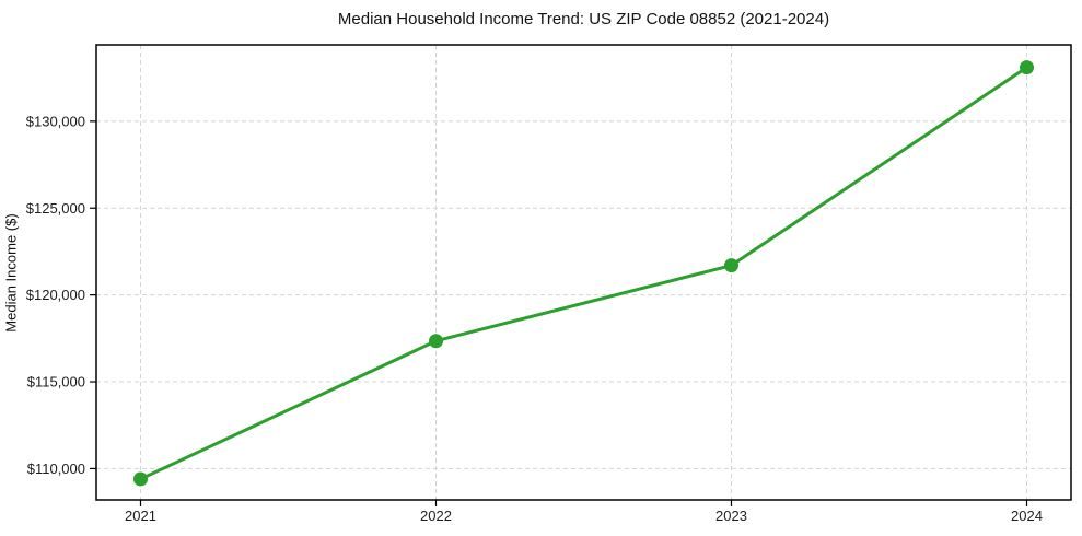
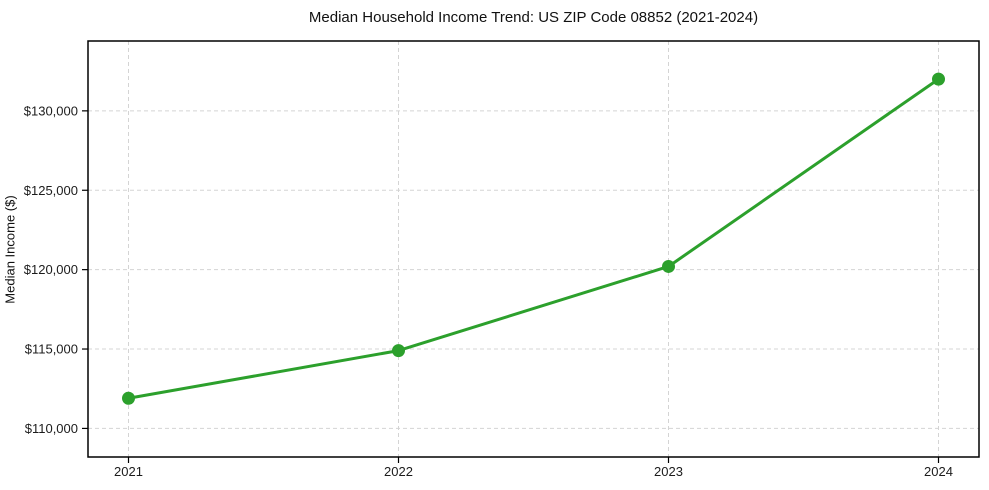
2021: $109400 -> $111900
2022: $117400 -> $114900
2023: $121700 -> $120200
2024: $133100 -> $132000
